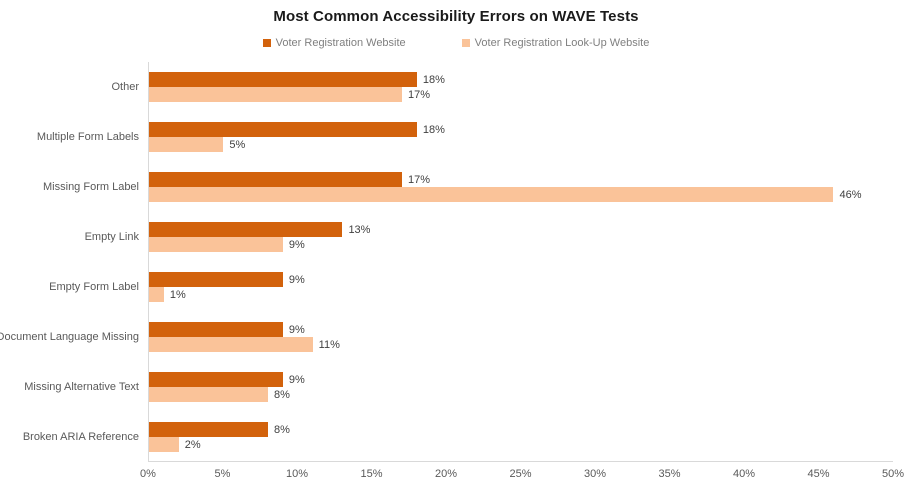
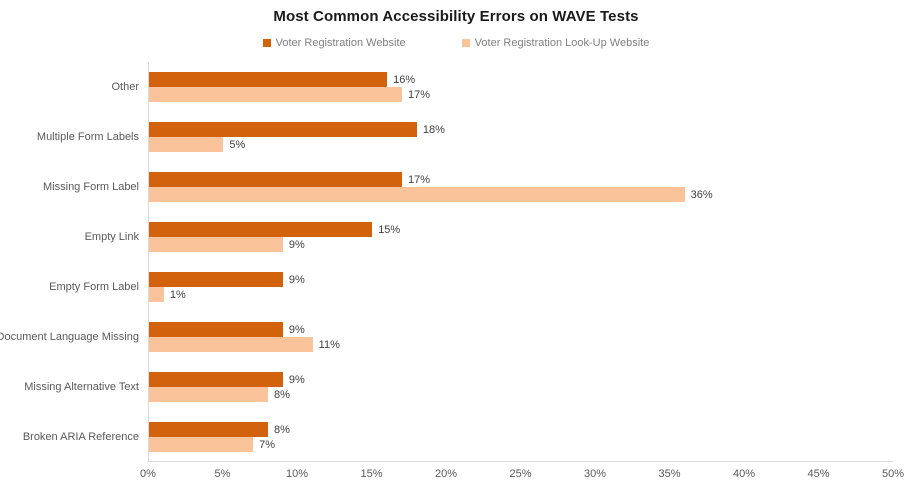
Voter Registration Website/Other: 18% -> 16%
Voter Registration Look-Up Website/Missing Form Label: 46% -> 36%
Voter Registration Website/Empty Link: 13% -> 15%
Voter Registration Look-Up Website/Broken ARIA Reference: 2% -> 7%
